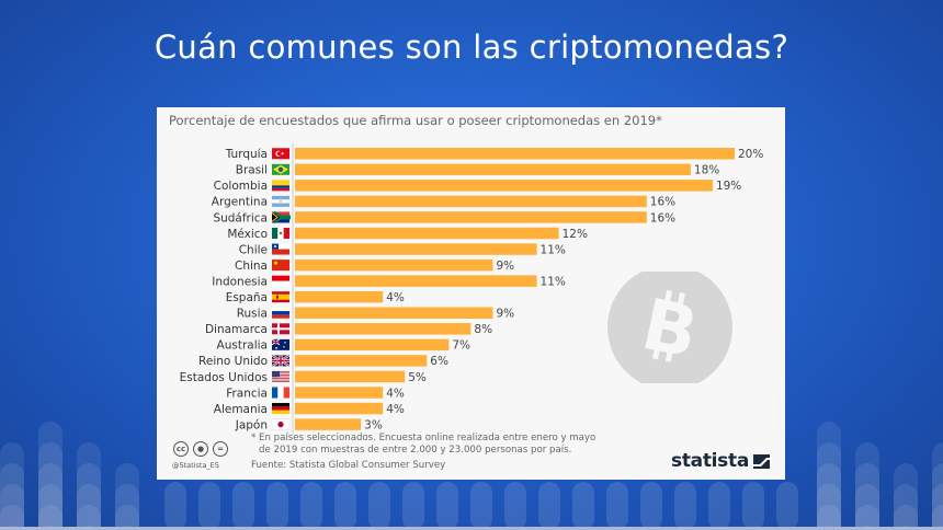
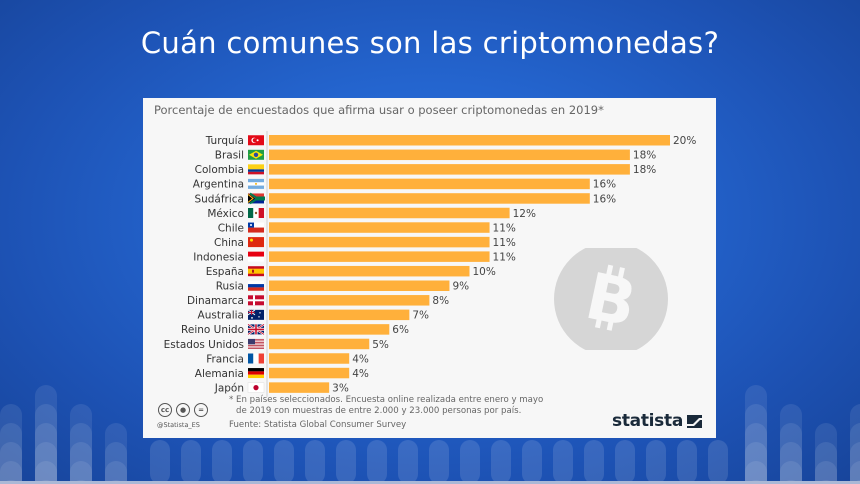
Colombia: 19% -> 18%
China: 9% -> 11%
España: 4% -> 10%
